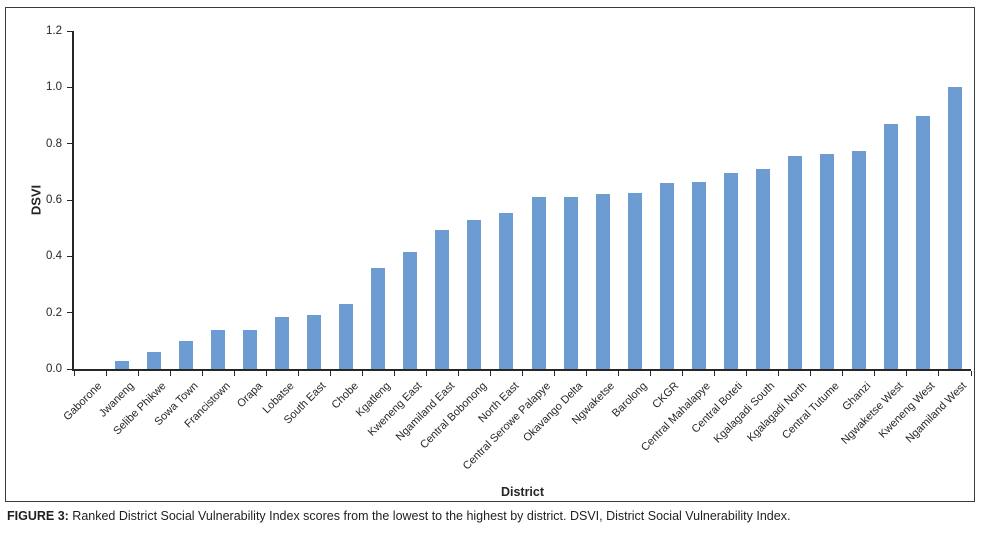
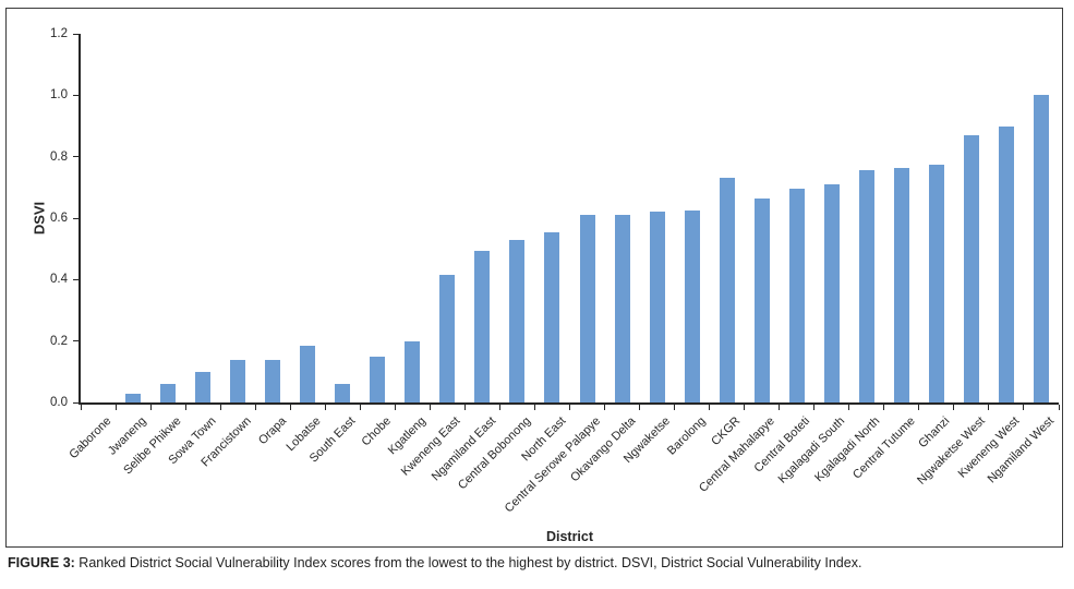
South East: 0.19 -> 0.06
Chobe: 0.23 -> 0.15
Kgatleng: 0.36 -> 0.20
CKGR: 0.66 -> 0.73
